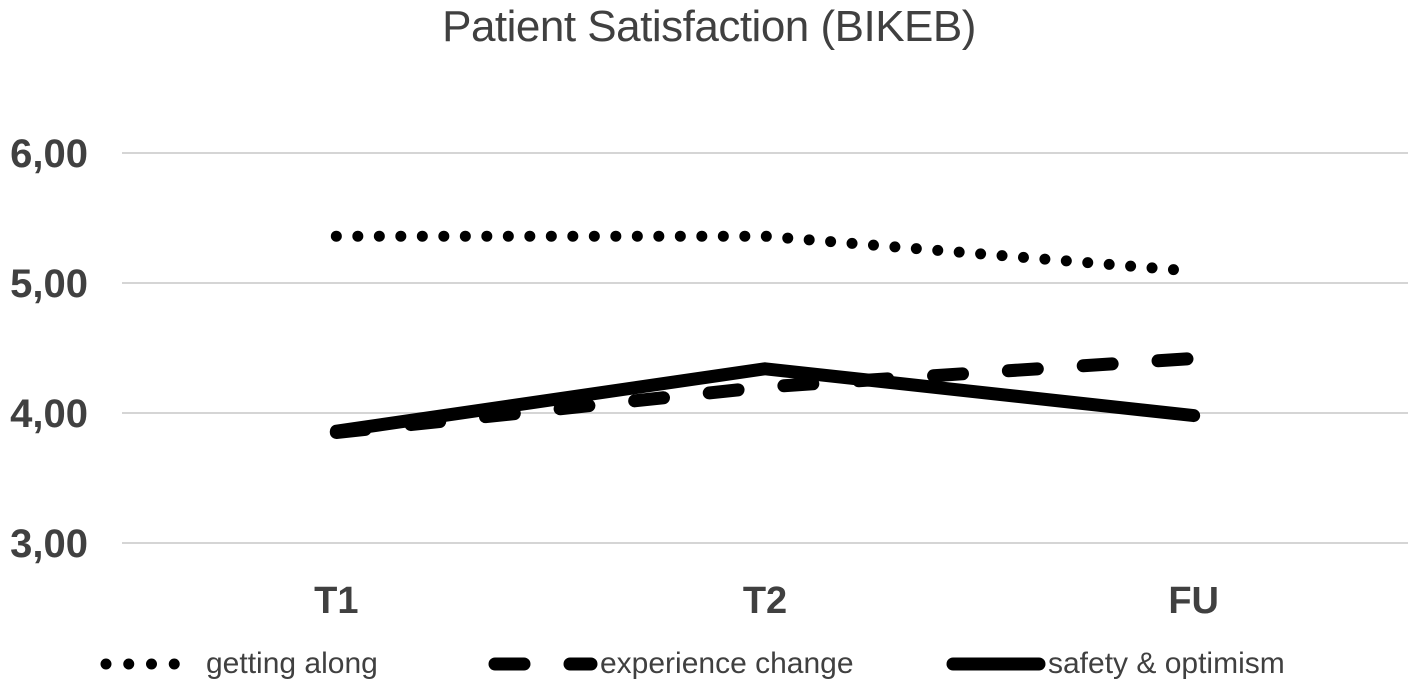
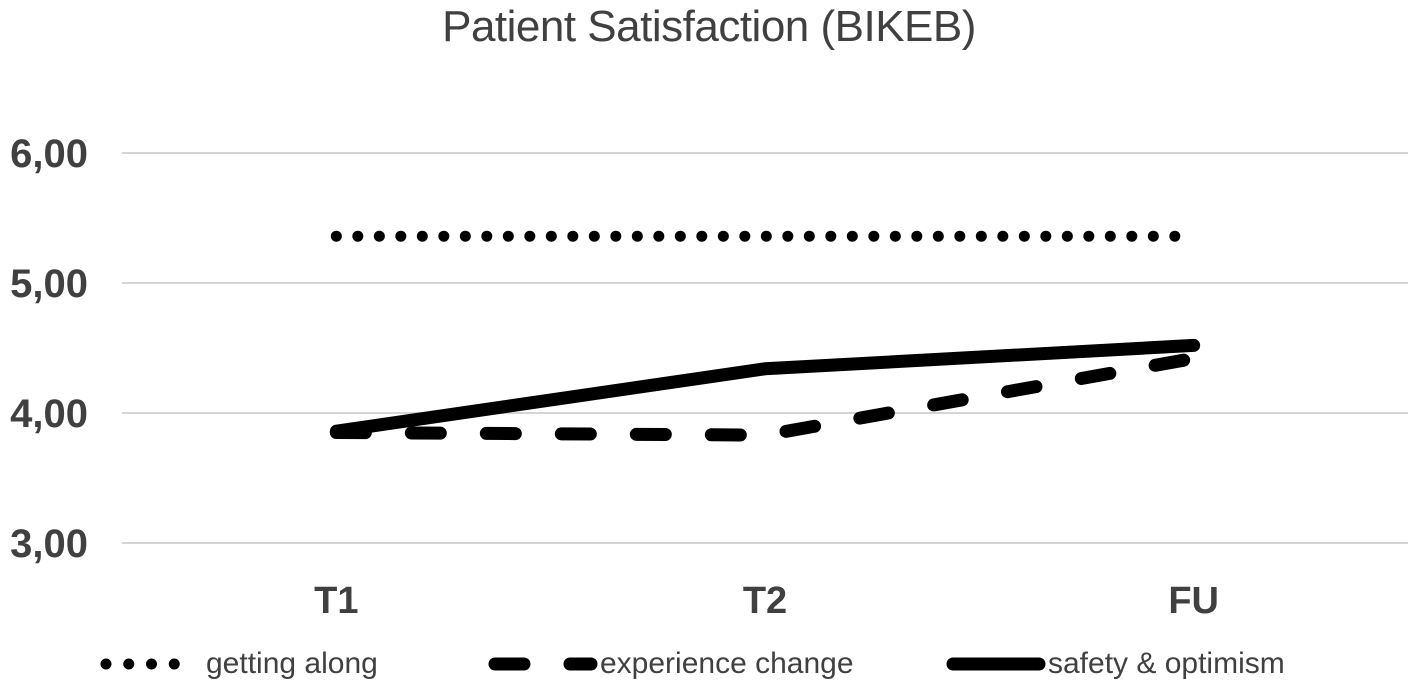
experience change/T2: 4,20 -> 3,83
getting along/FU: 5,09 -> 5,36
safety & optimism/FU: 3,98 -> 4,52
